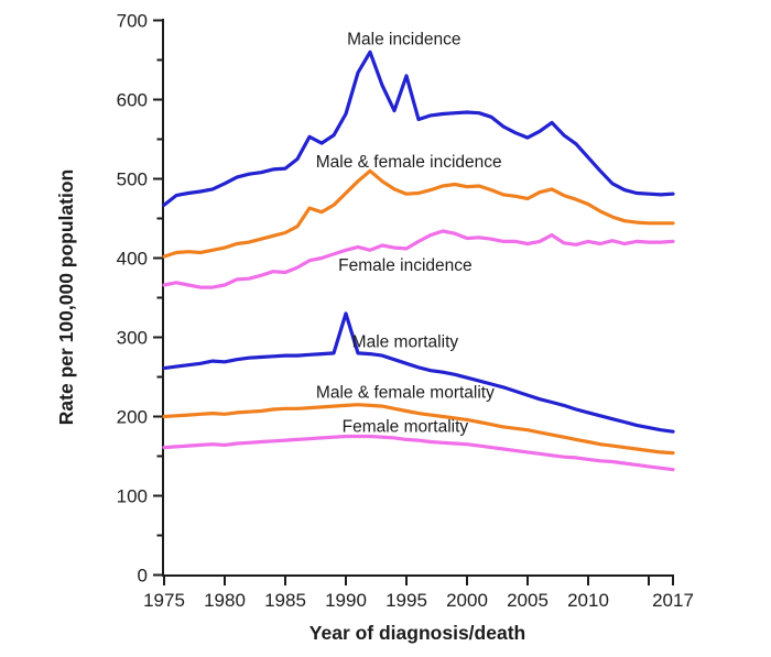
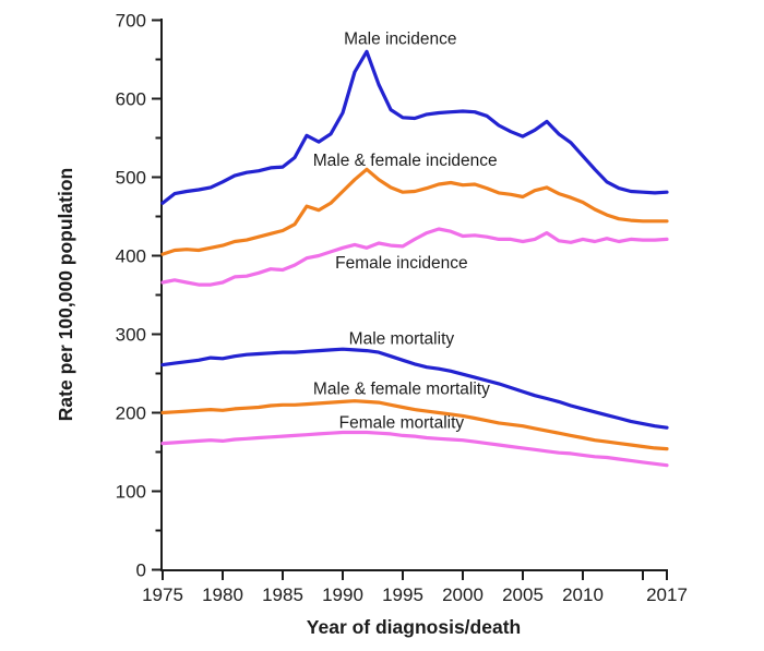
Male mortality/1990: 330 -> 280
Male incidence/1995: 630 -> 580
